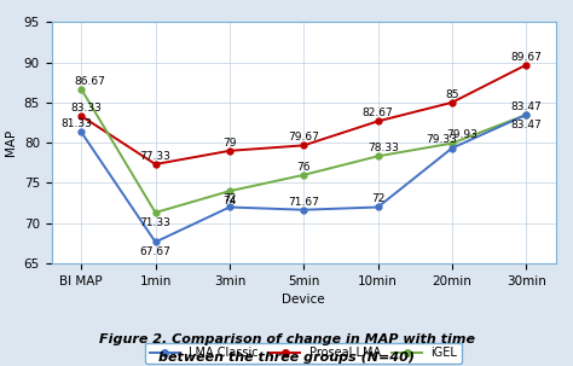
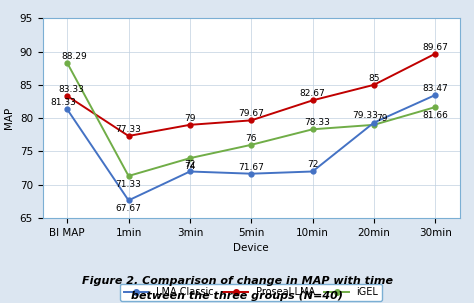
iGEL/Bl MAP: 86.67 -> 88.29
iGEL/20min: 79.9 -> 79.0
iGEL/30min: 83.47 -> 81.66
